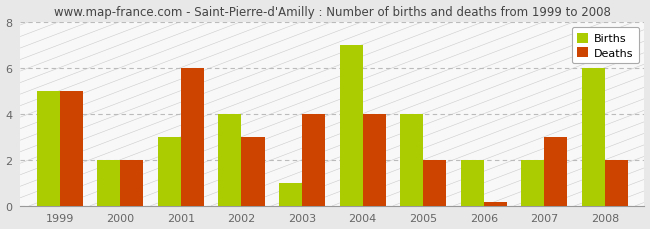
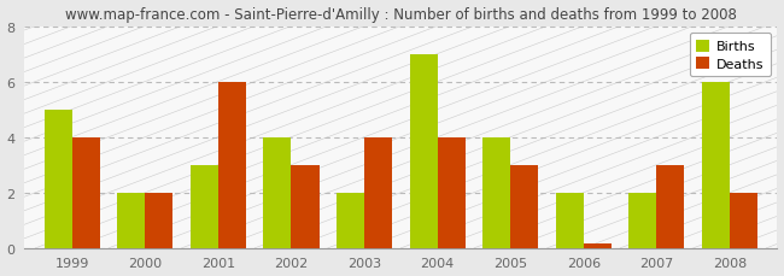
Deaths/1999: 5.00 -> 4.00
Births/2003: 1 -> 2
Deaths/2005: 2.00 -> 3.00
